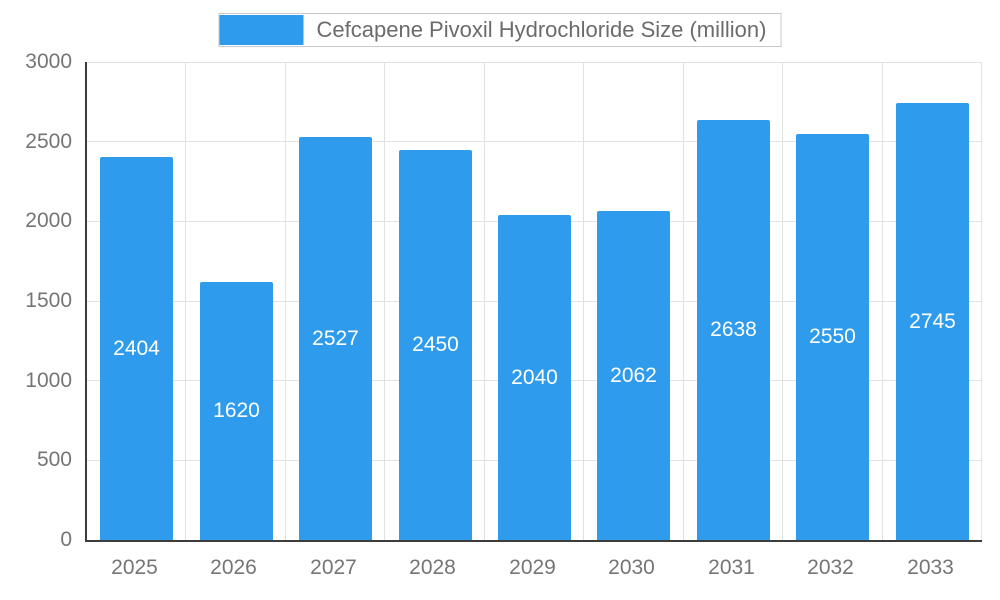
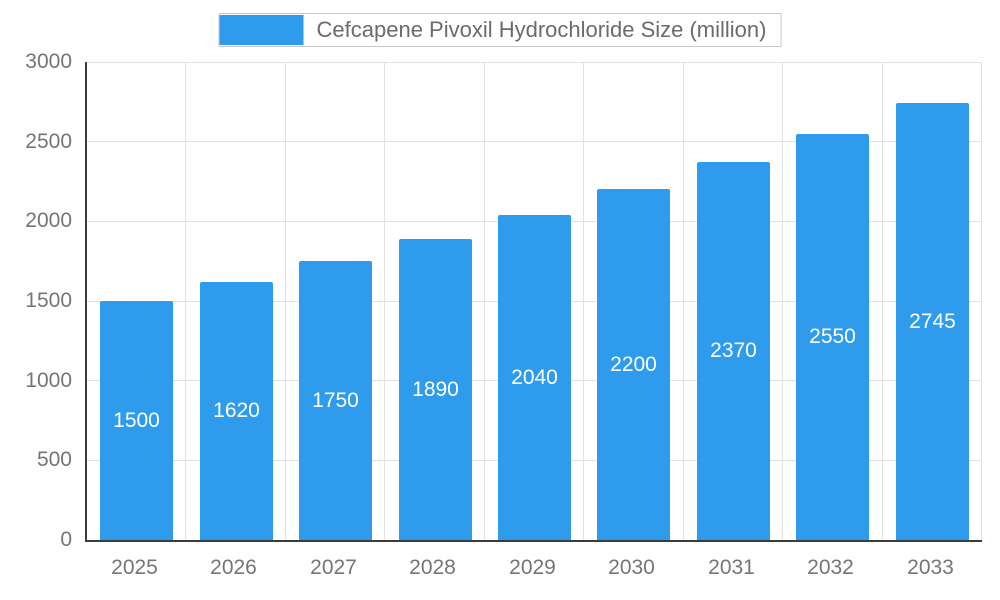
2025: 2404 -> 1500
2027: 2527 -> 1750
2028: 2450 -> 1890
2030: 2062 -> 2200
2031: 2638 -> 2370
